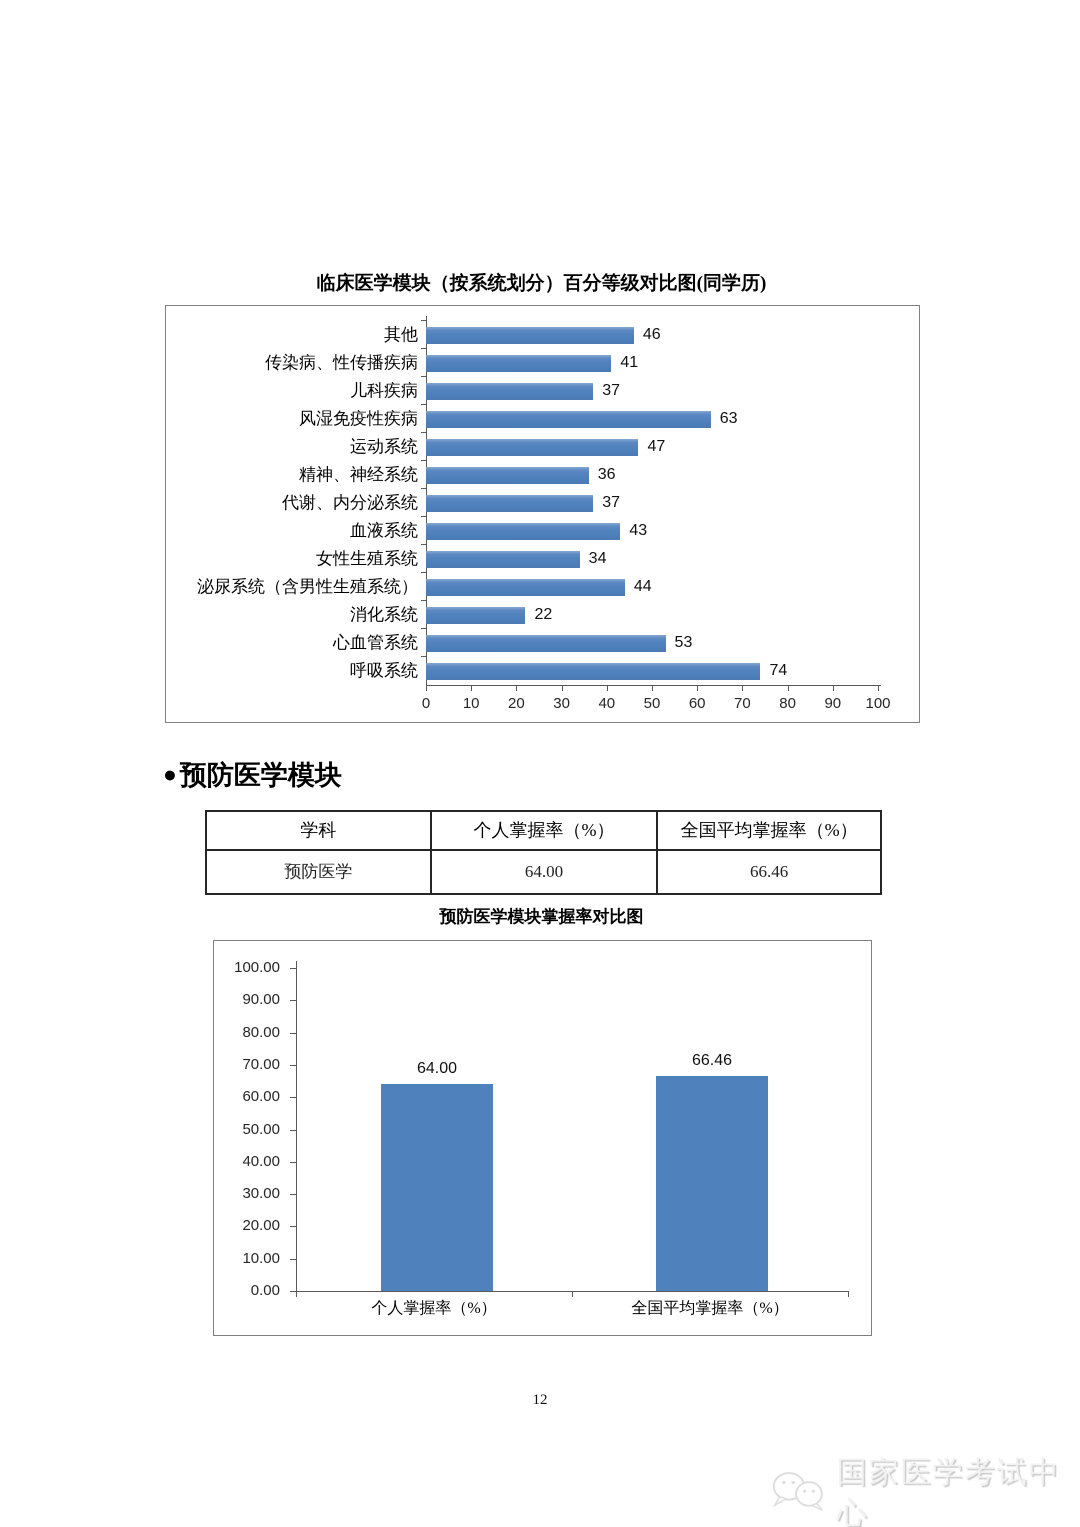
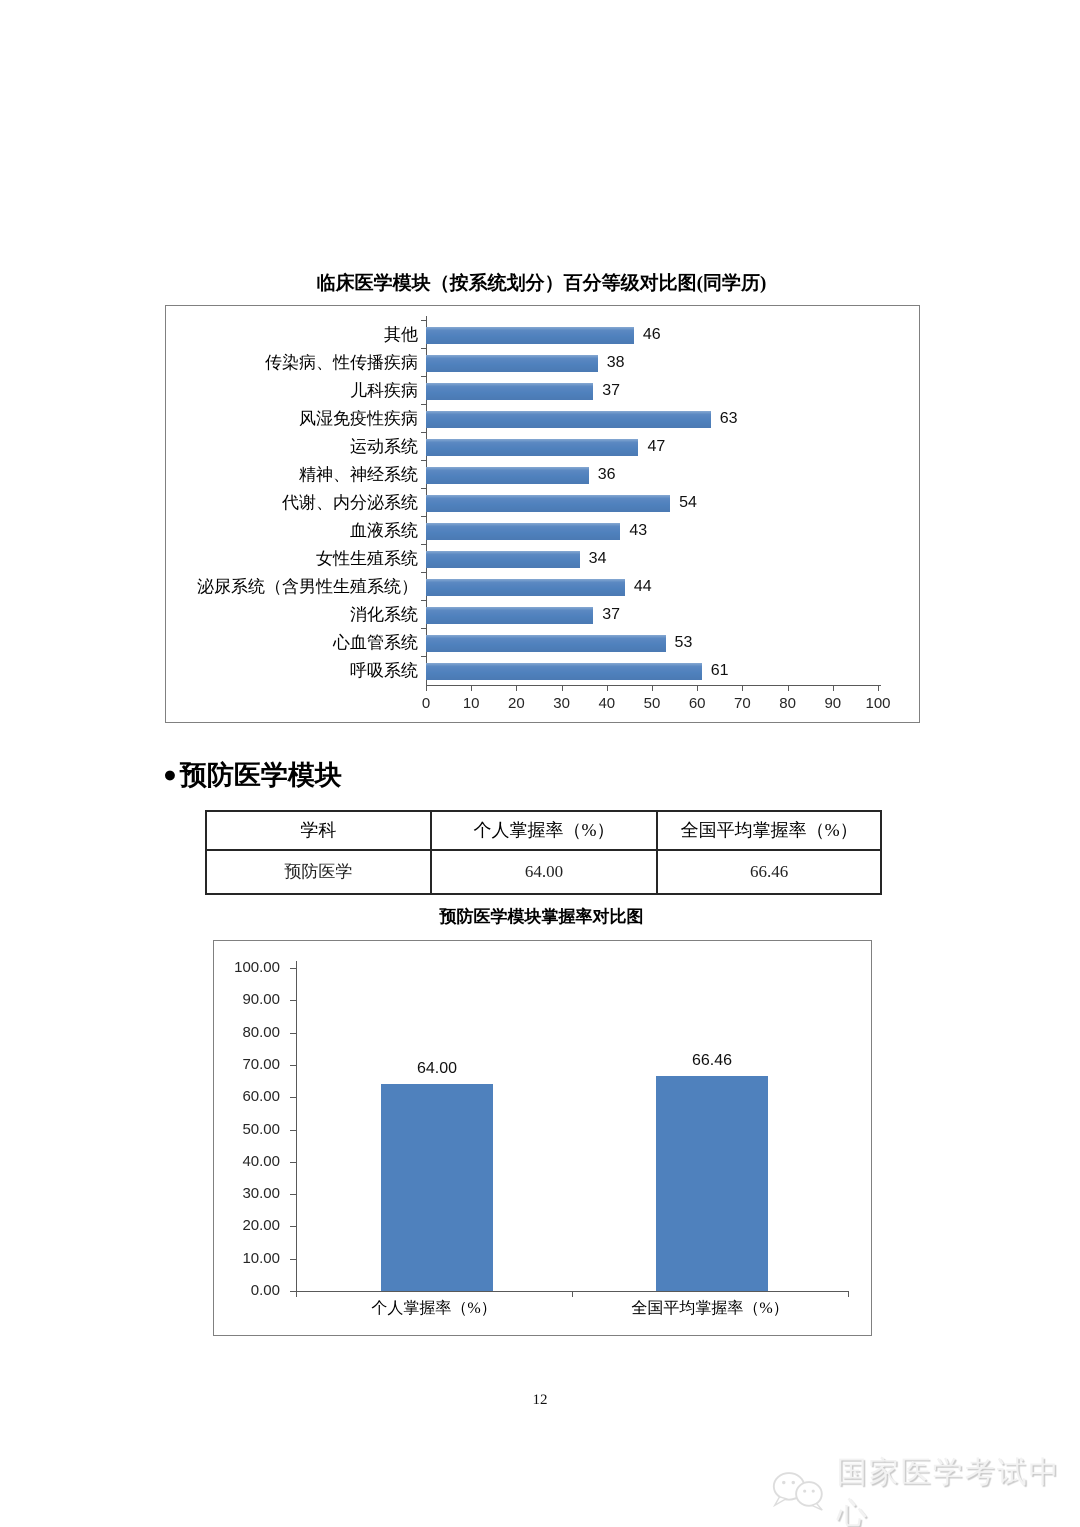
临床医学模块（按系统划分）百分等级对比图(同学历)/传染病、性传播疾病: 41 -> 38
临床医学模块（按系统划分）百分等级对比图(同学历)/代谢、内分泌系统: 37 -> 54
临床医学模块（按系统划分）百分等级对比图(同学历)/消化系统: 22 -> 37
临床医学模块（按系统划分）百分等级对比图(同学历)/呼吸系统: 74 -> 61
